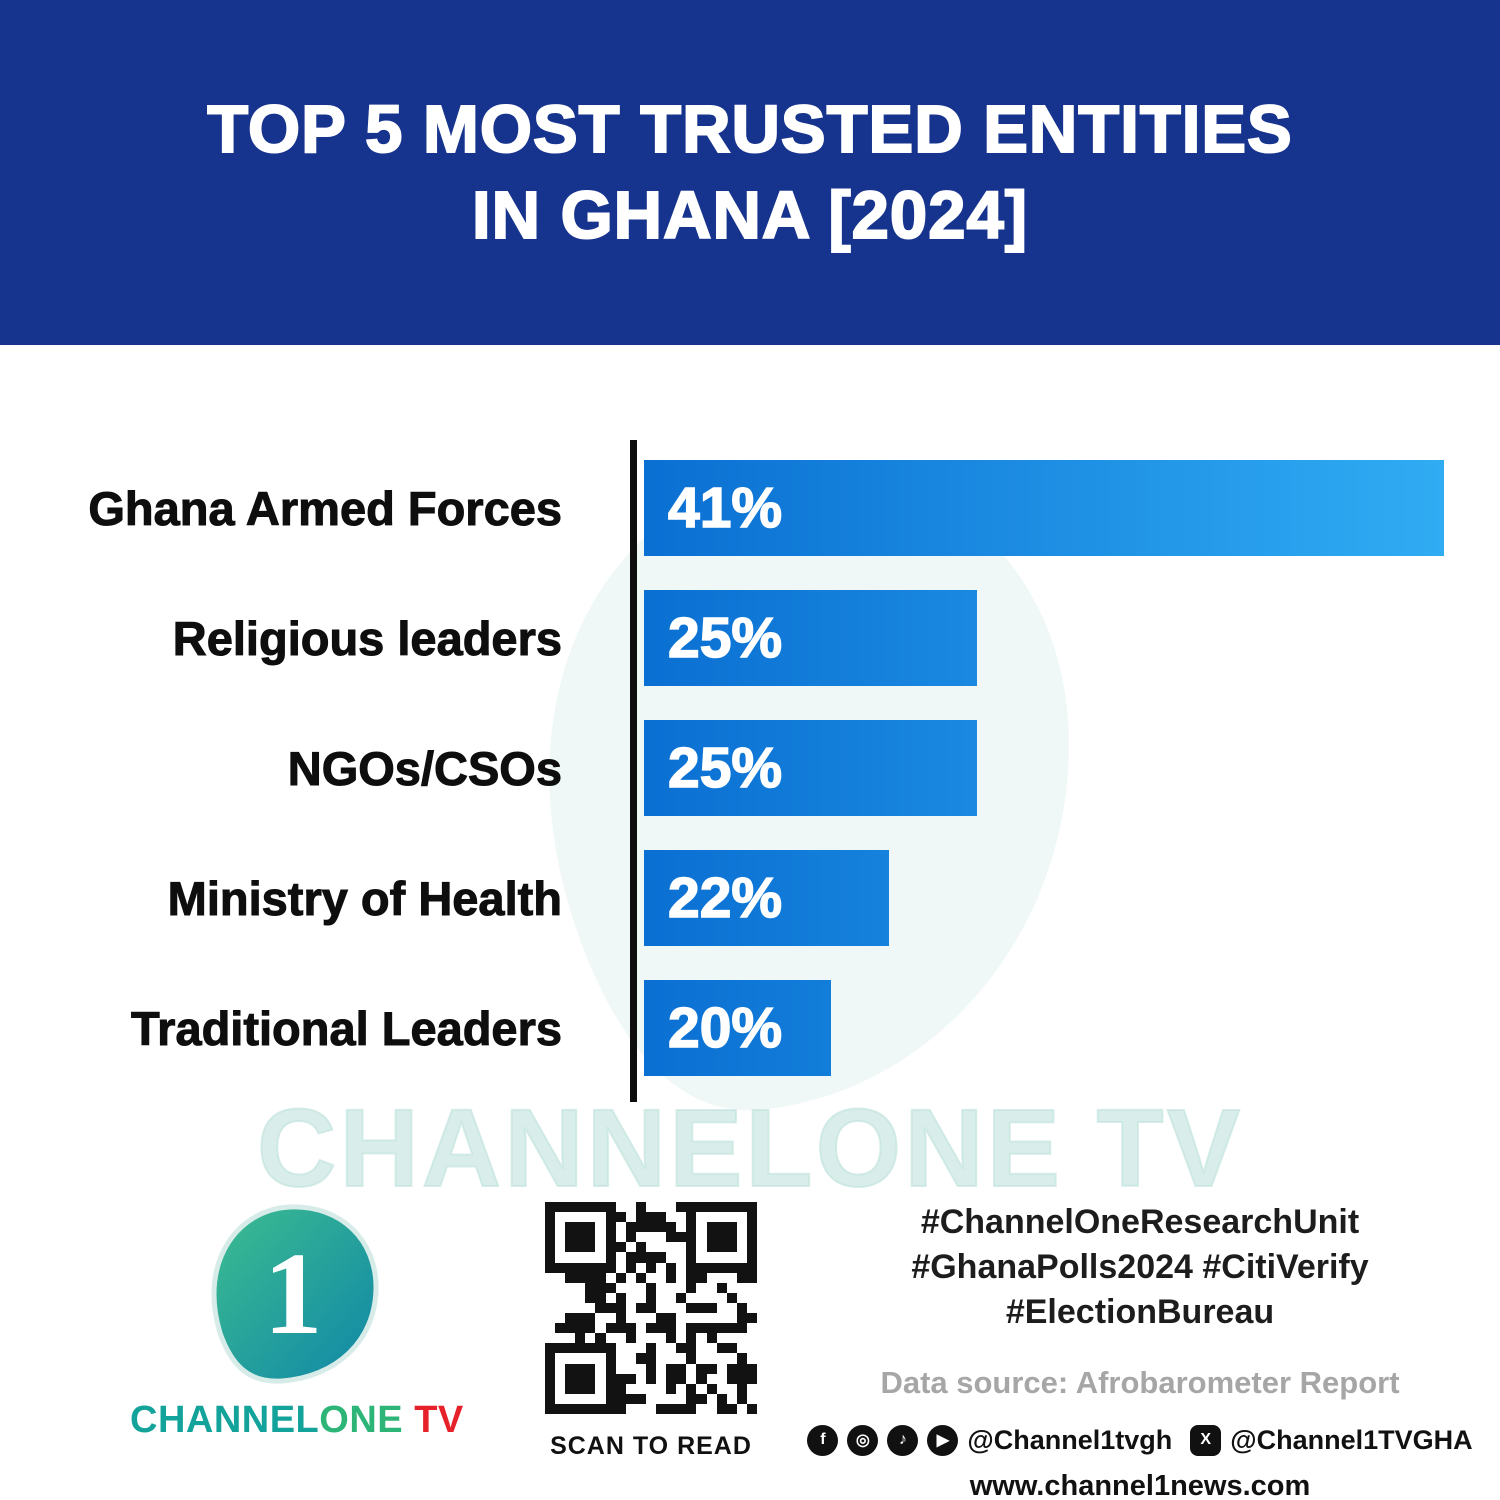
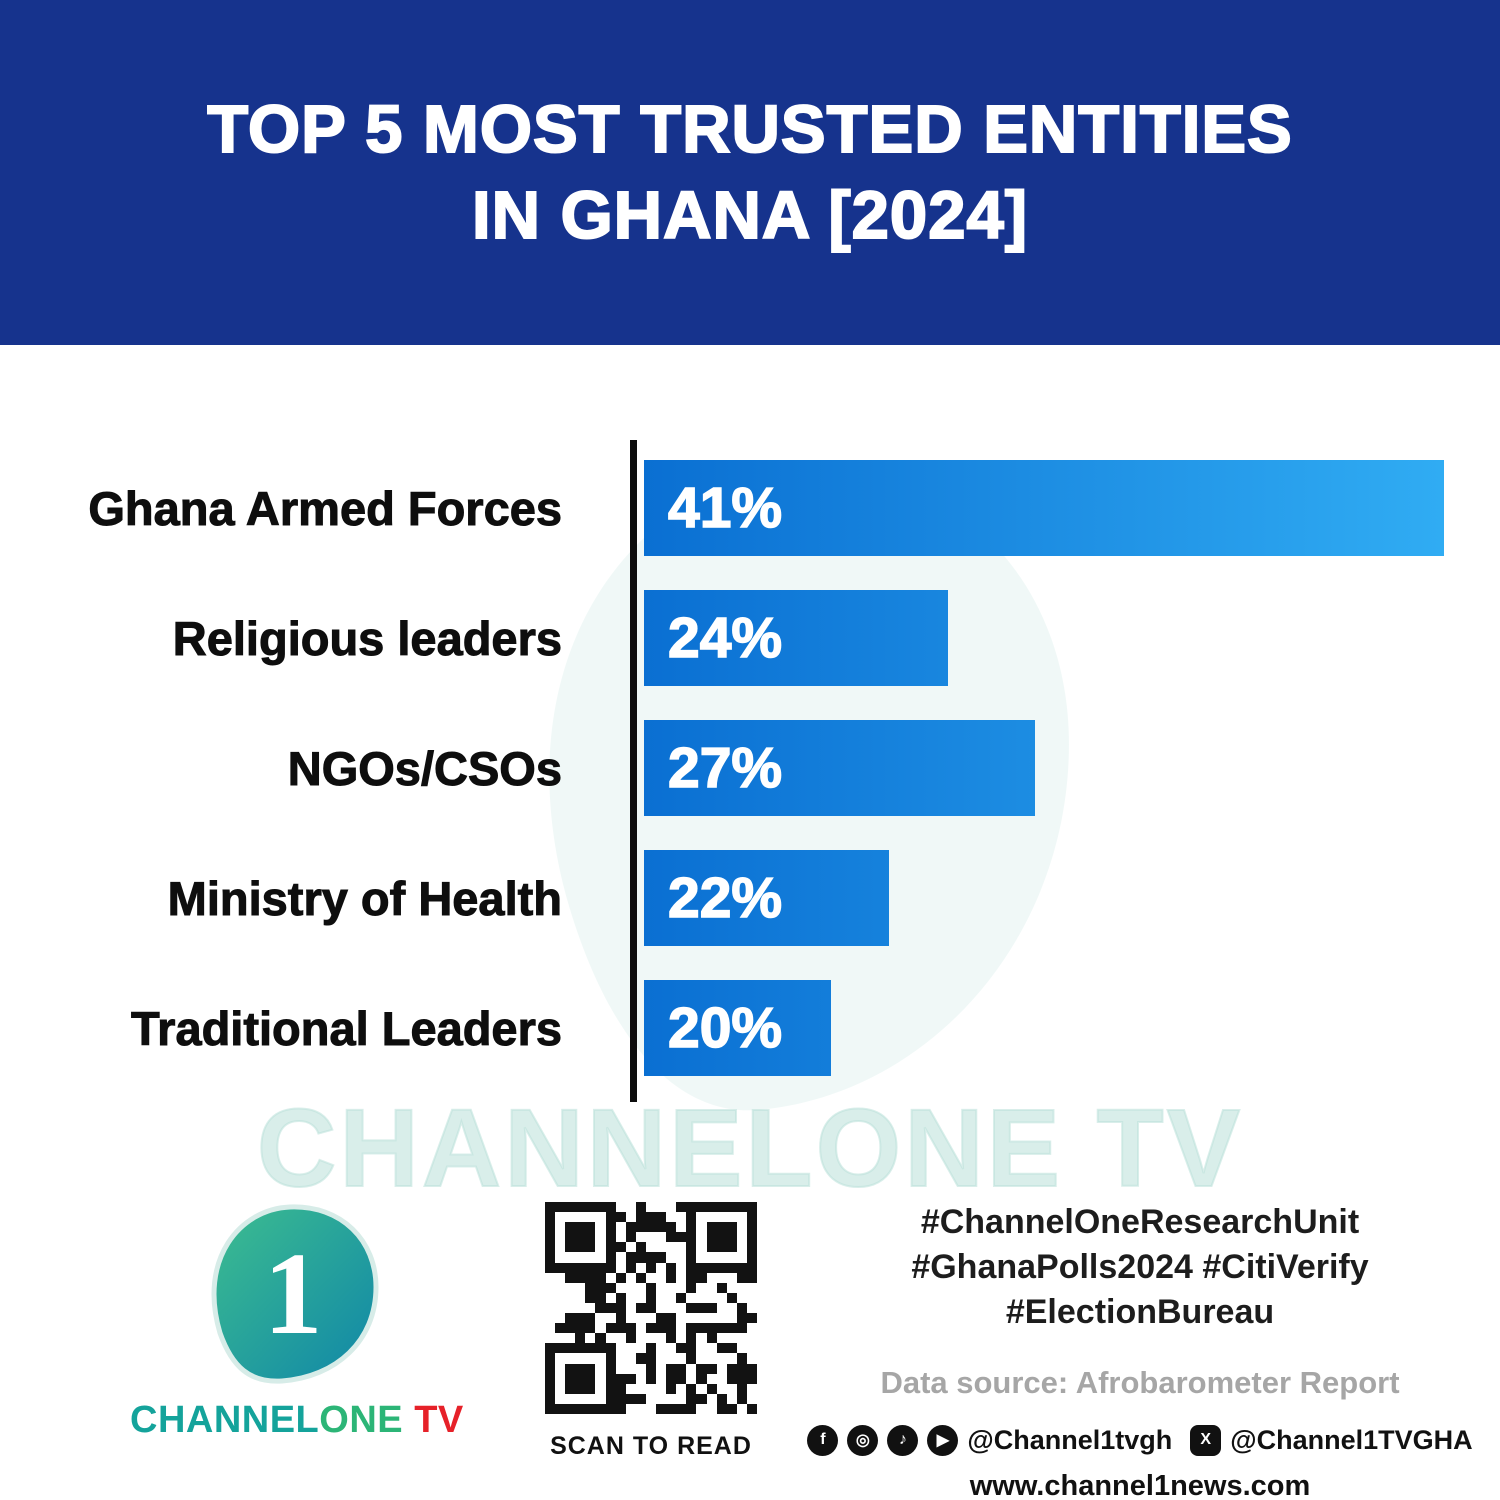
Religious leaders: 25% -> 24%
NGOs/CSOs: 25% -> 27%
